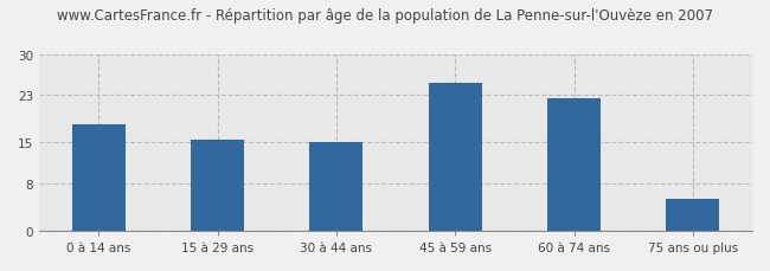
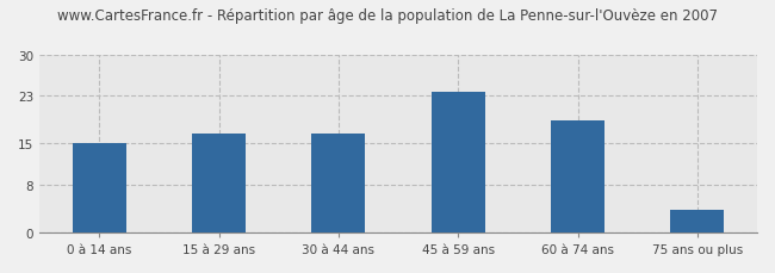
0 à 14 ans: 18.0 -> 15.1
15 à 29 ans: 15.5 -> 16.7
30 à 44 ans: 15.0 -> 16.6
45 à 59 ans: 25.0 -> 23.7
60 à 74 ans: 22.5 -> 18.9
75 ans ou plus: 5.5 -> 3.8
